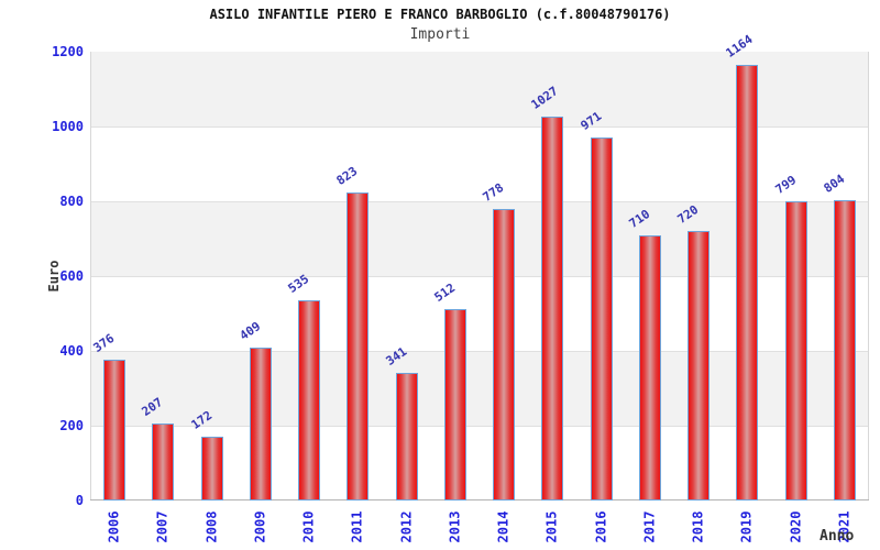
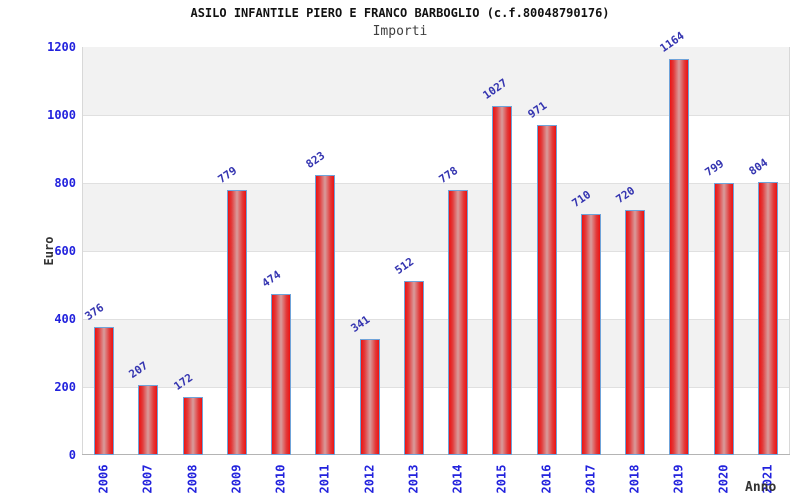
2009: 409 -> 779
2010: 535 -> 474
